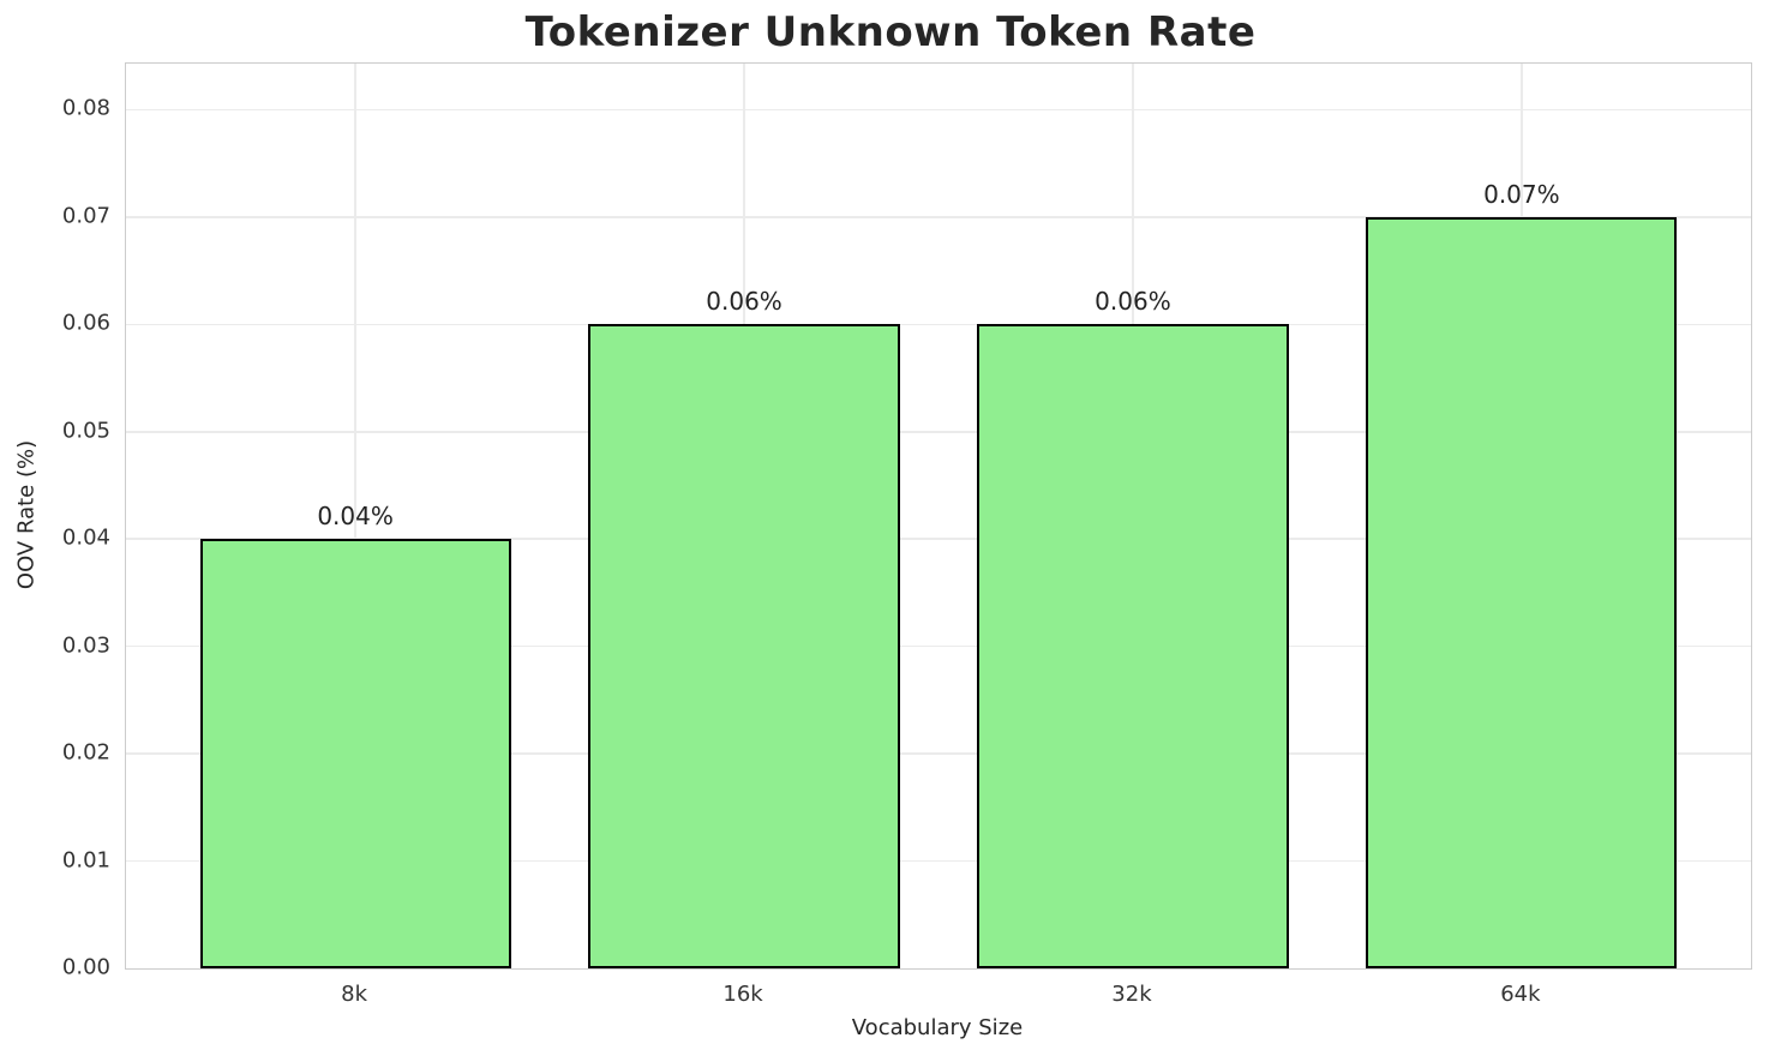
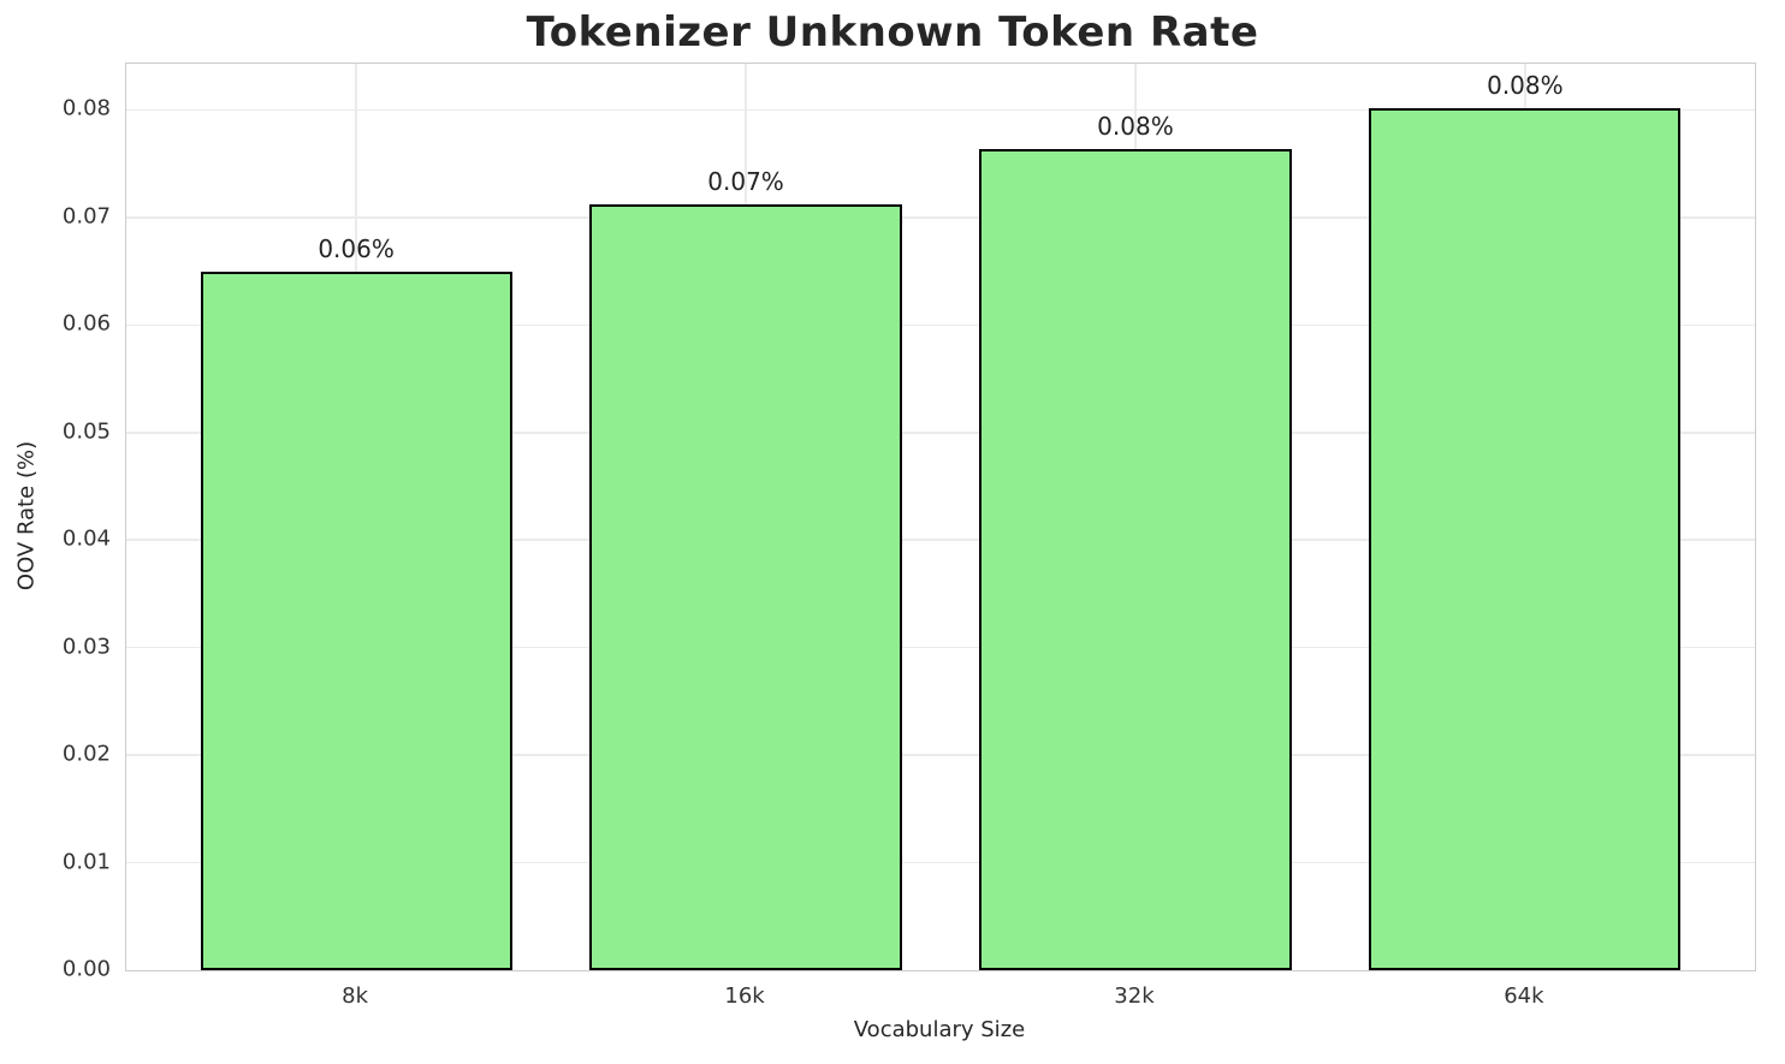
8k: 0.04% -> 0.06%
16k: 0.06% -> 0.07%
32k: 0.06% -> 0.08%
64k: 0.07% -> 0.08%
